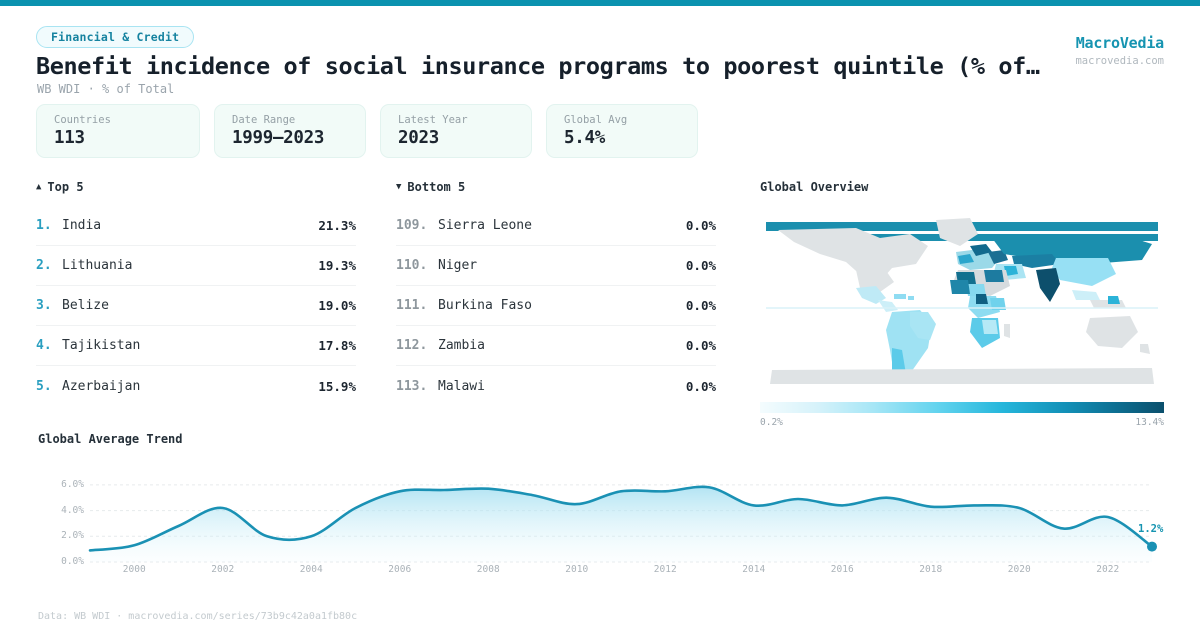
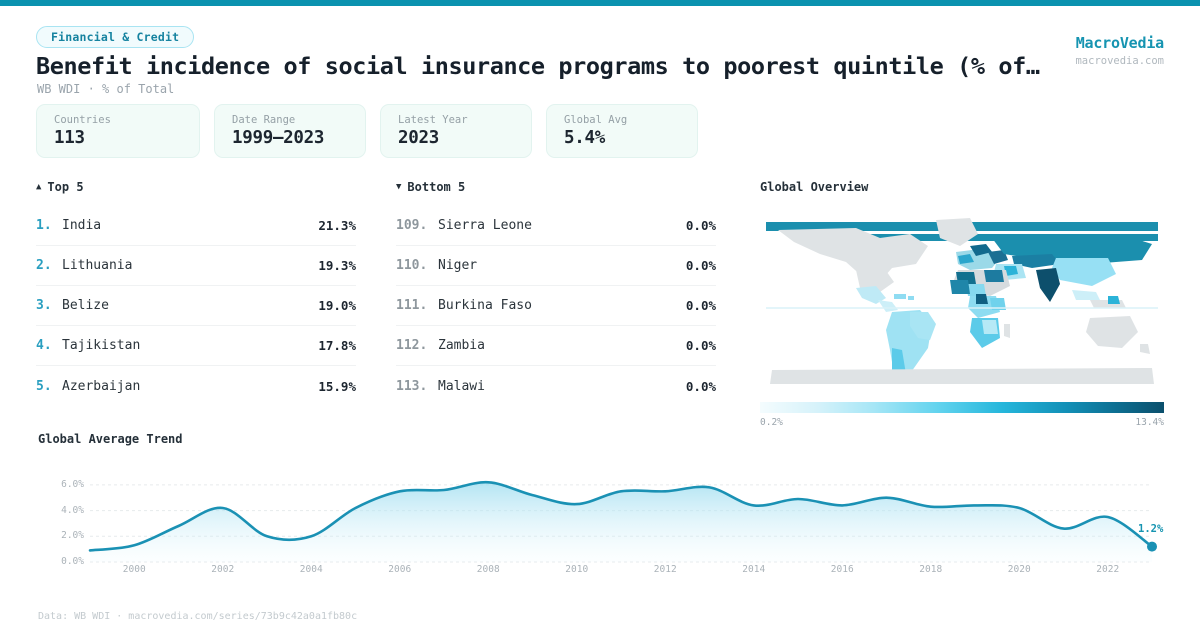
2008: 5.7% -> 6.2%
